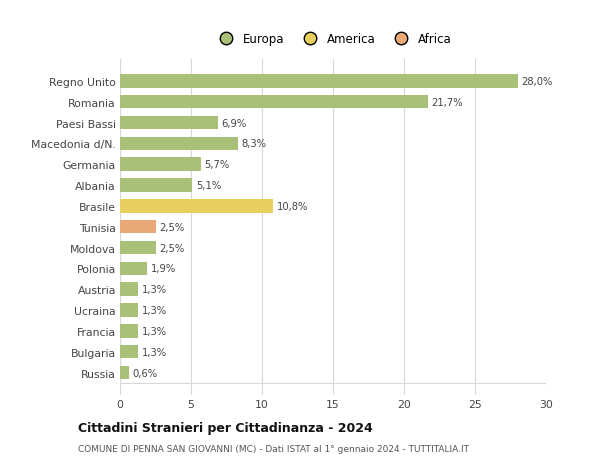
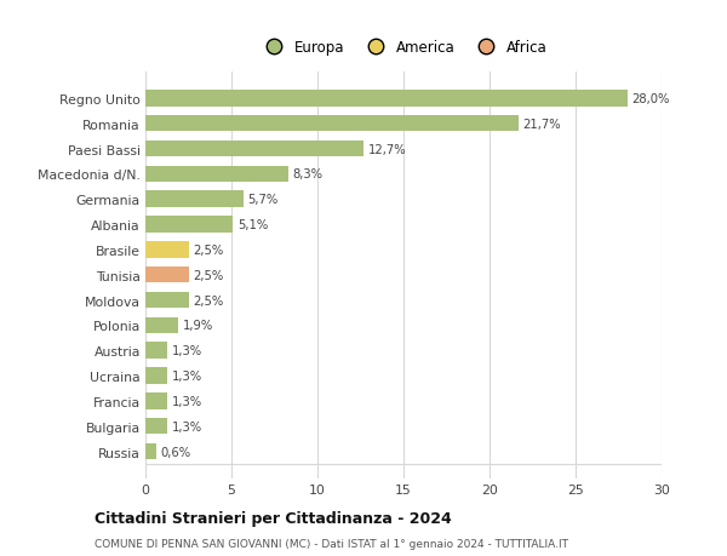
Paesi Bassi: 6,9% -> 12,7%
Brasile: 10,8% -> 2,5%
